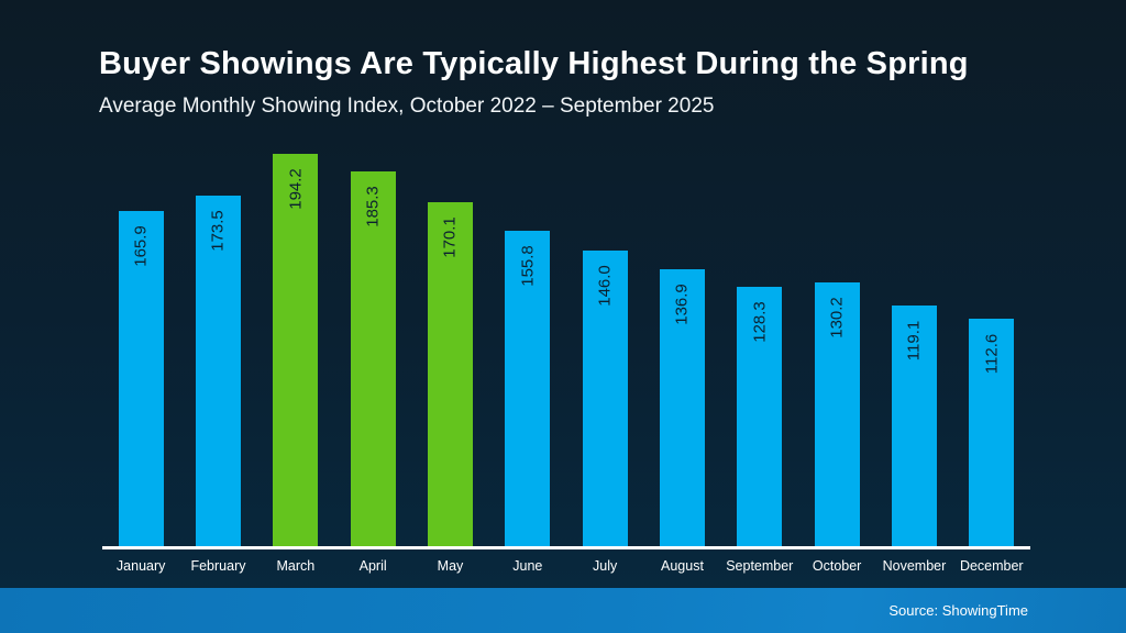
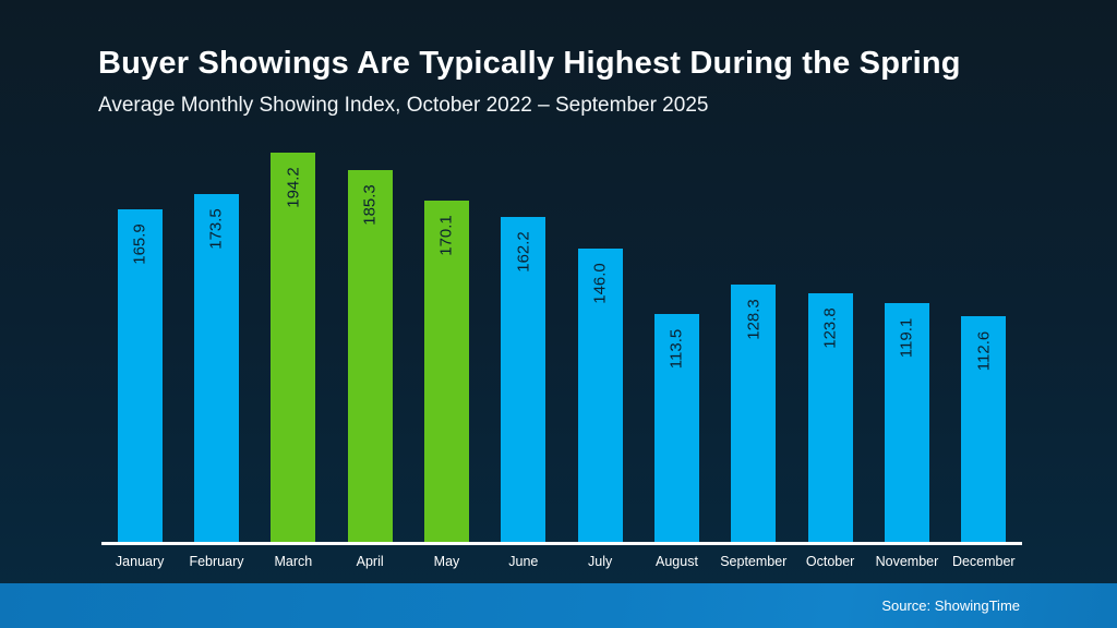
June: 155.8 -> 162.2
August: 136.9 -> 113.5
October: 130.2 -> 123.8
